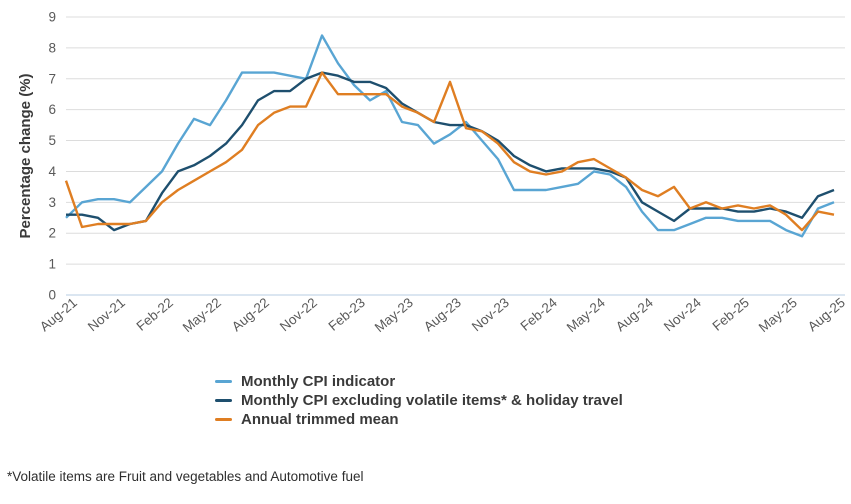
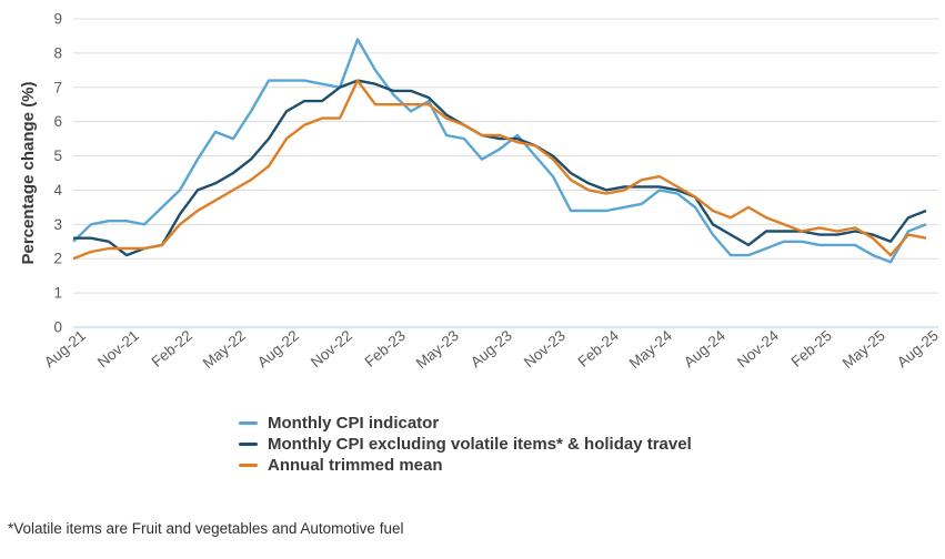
Annual trimmed mean/Aug-21: 3.7 -> 2.0
Annual trimmed mean/Aug-23: 6.9 -> 5.6
Annual trimmed mean/Nov-24: 2.8 -> 3.2
